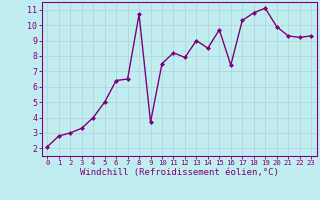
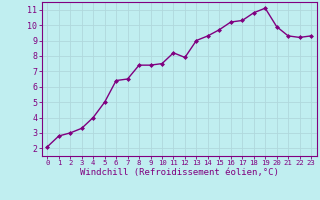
8: 10.7 -> 7.4
9: 3.7 -> 7.4
14: 8.5 -> 9.3
16: 7.4 -> 10.2
